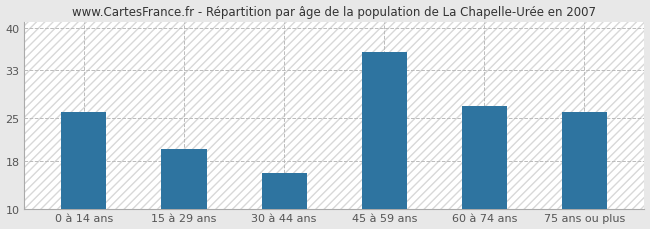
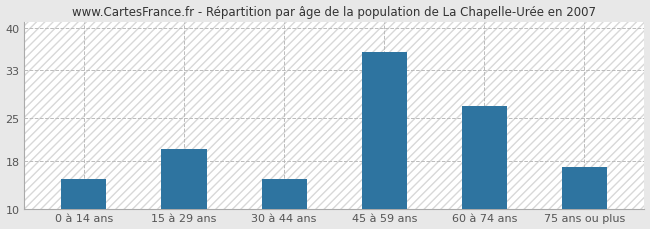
0 à 14 ans: 26 -> 15
30 à 44 ans: 16 -> 15
75 ans ou plus: 26 -> 17
